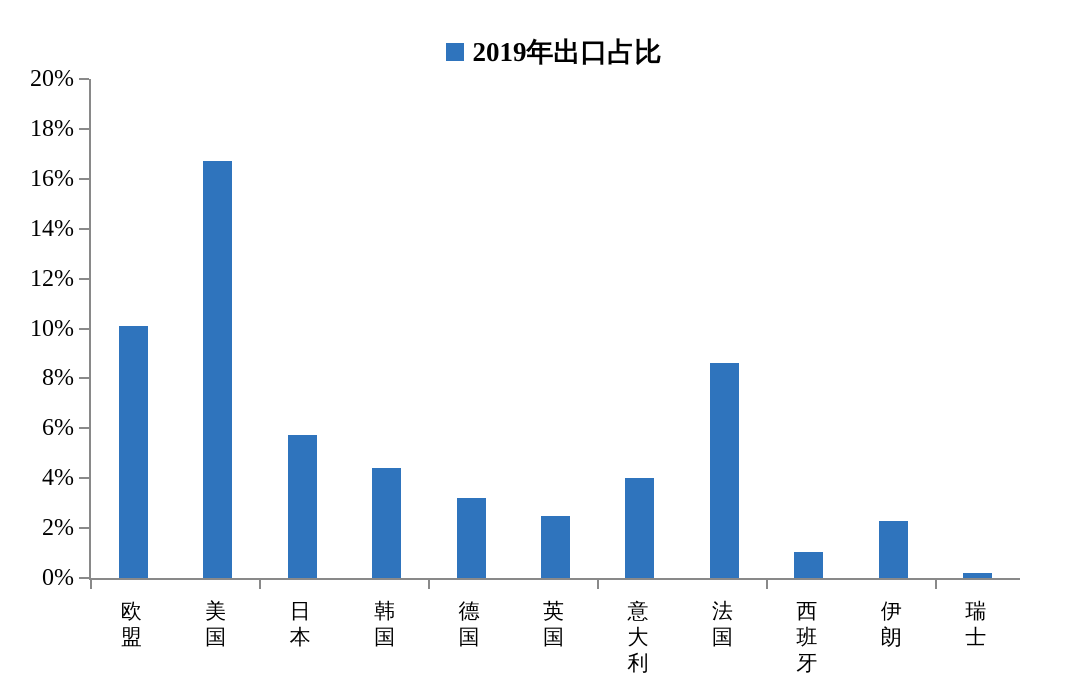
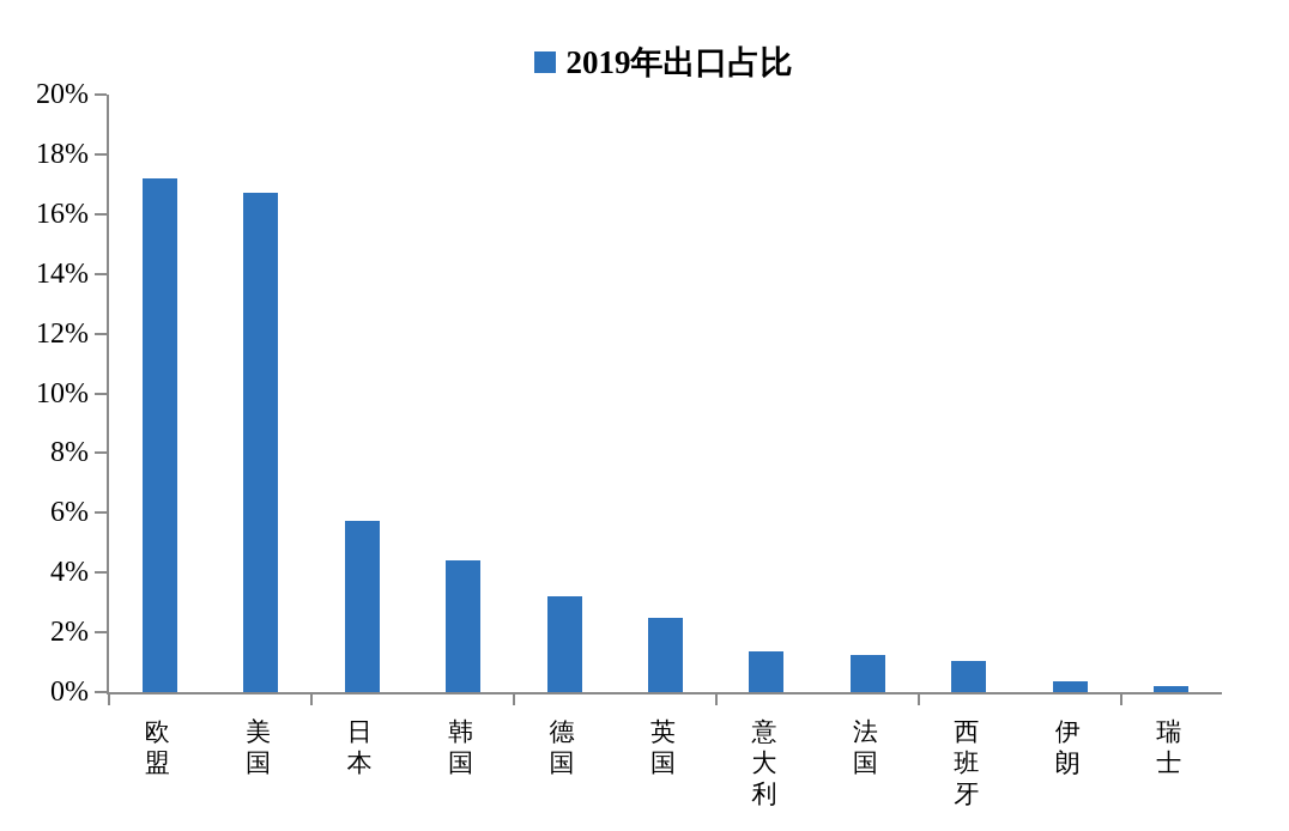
欧盟: 10.1% -> 17.2%
意大利: 4.0% -> 1.4%
法国: 8.6% -> 1.2%
伊朗: 2.3% -> 0.3%
